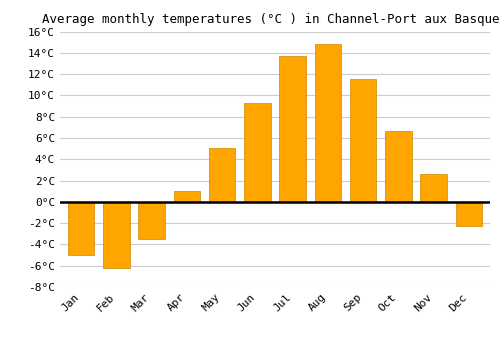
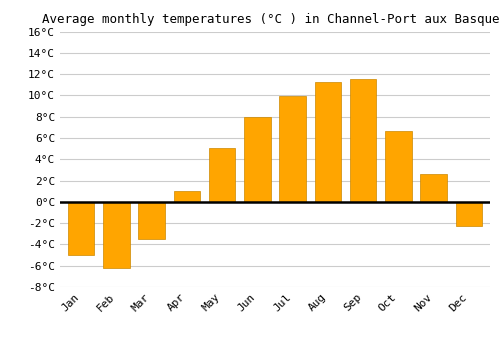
Jun: 9.3°C -> 8.0°C
Jul: 13.7°C -> 9.9°C
Aug: 14.8°C -> 11.3°C
